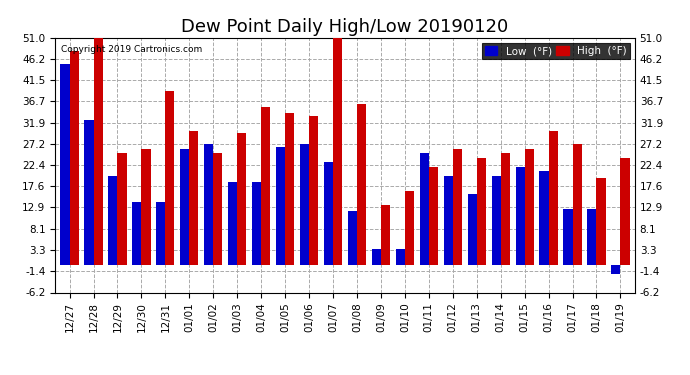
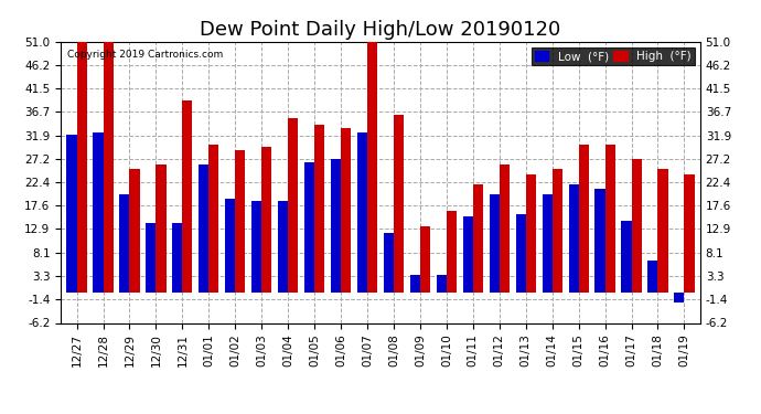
Low (°F)/12/27: 45.0 -> 32.0
High (°F)/12/27: 48.0 -> 51.0
Low (°F)/01/02: 27.0 -> 19.0
High (°F)/01/02: 25.0 -> 29.0
Low (°F)/01/07: 23.0 -> 32.5
Low (°F)/01/11: 25.0 -> 15.5
High (°F)/01/15: 26.0 -> 30.0
Low (°F)/01/17: 12.5 -> 14.5
Low (°F)/01/18: 12.5 -> 6.5
High (°F)/01/18: 19.5 -> 25.0
